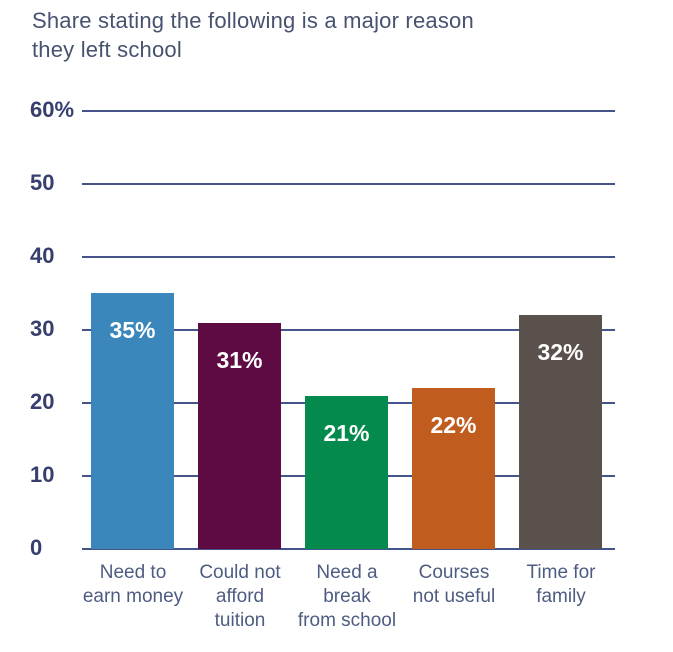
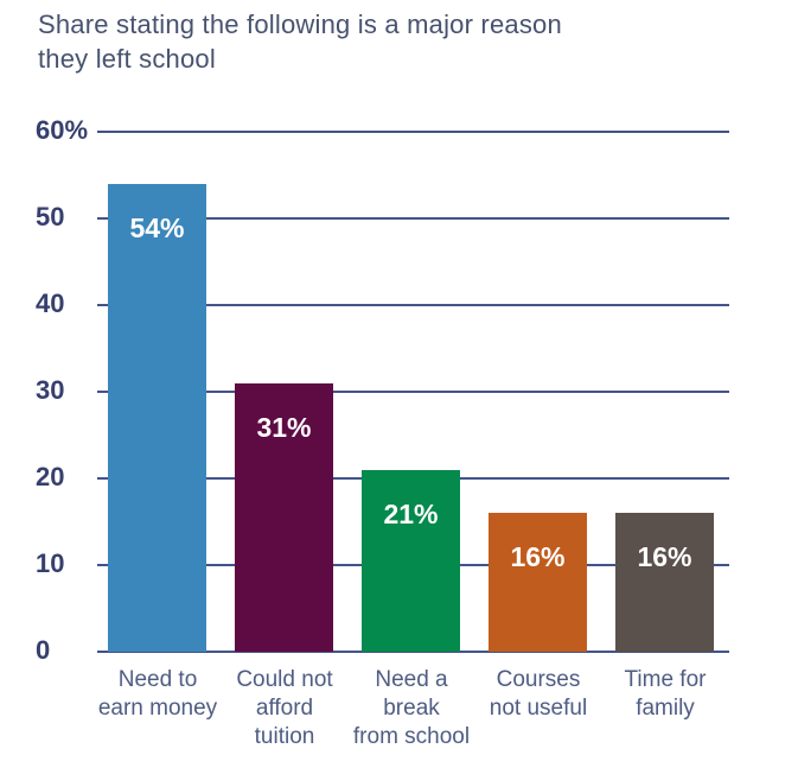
Need to earn money: 35% -> 54%
Courses not useful: 22% -> 16%
Time for family: 32% -> 16%
